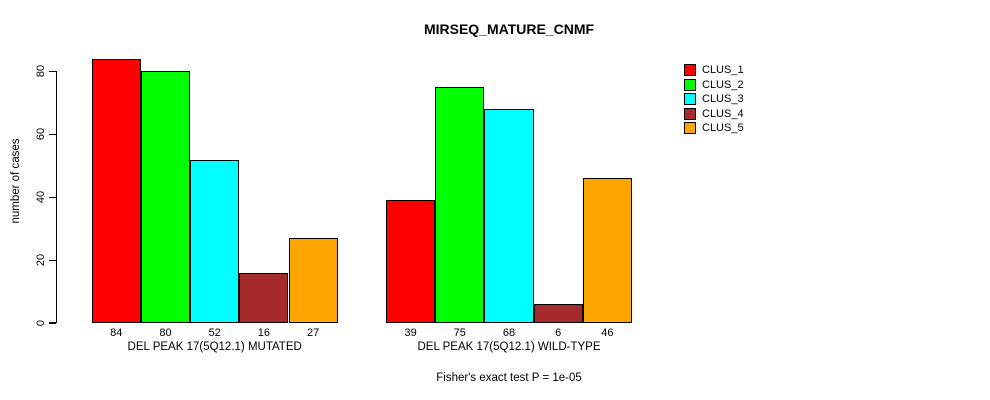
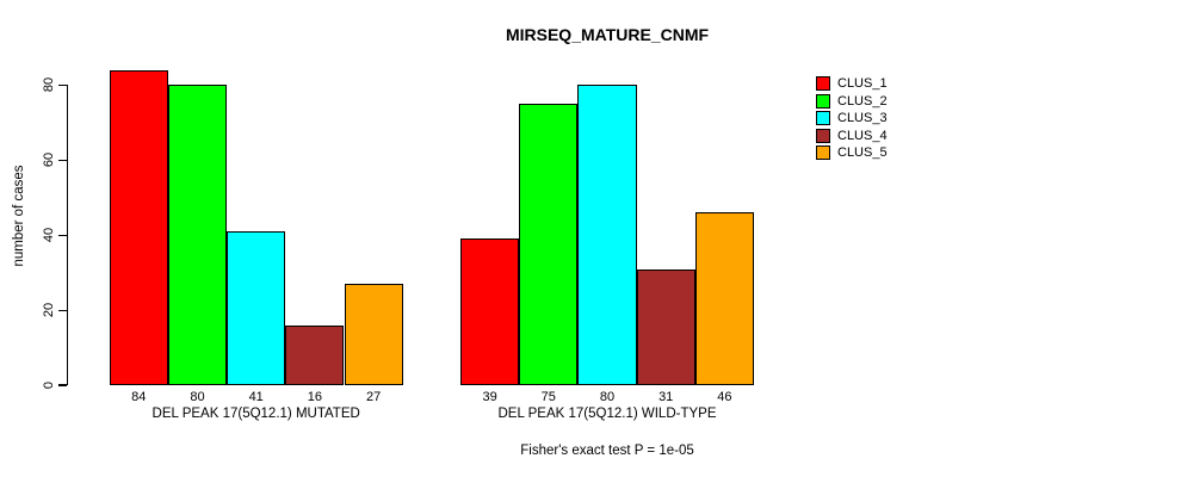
CLUS_3/DEL PEAK 17(5Q12.1) MUTATED: 52 -> 41
CLUS_3/DEL PEAK 17(5Q12.1) WILD-TYPE: 68 -> 80
CLUS_4/DEL PEAK 17(5Q12.1) WILD-TYPE: 6 -> 31
